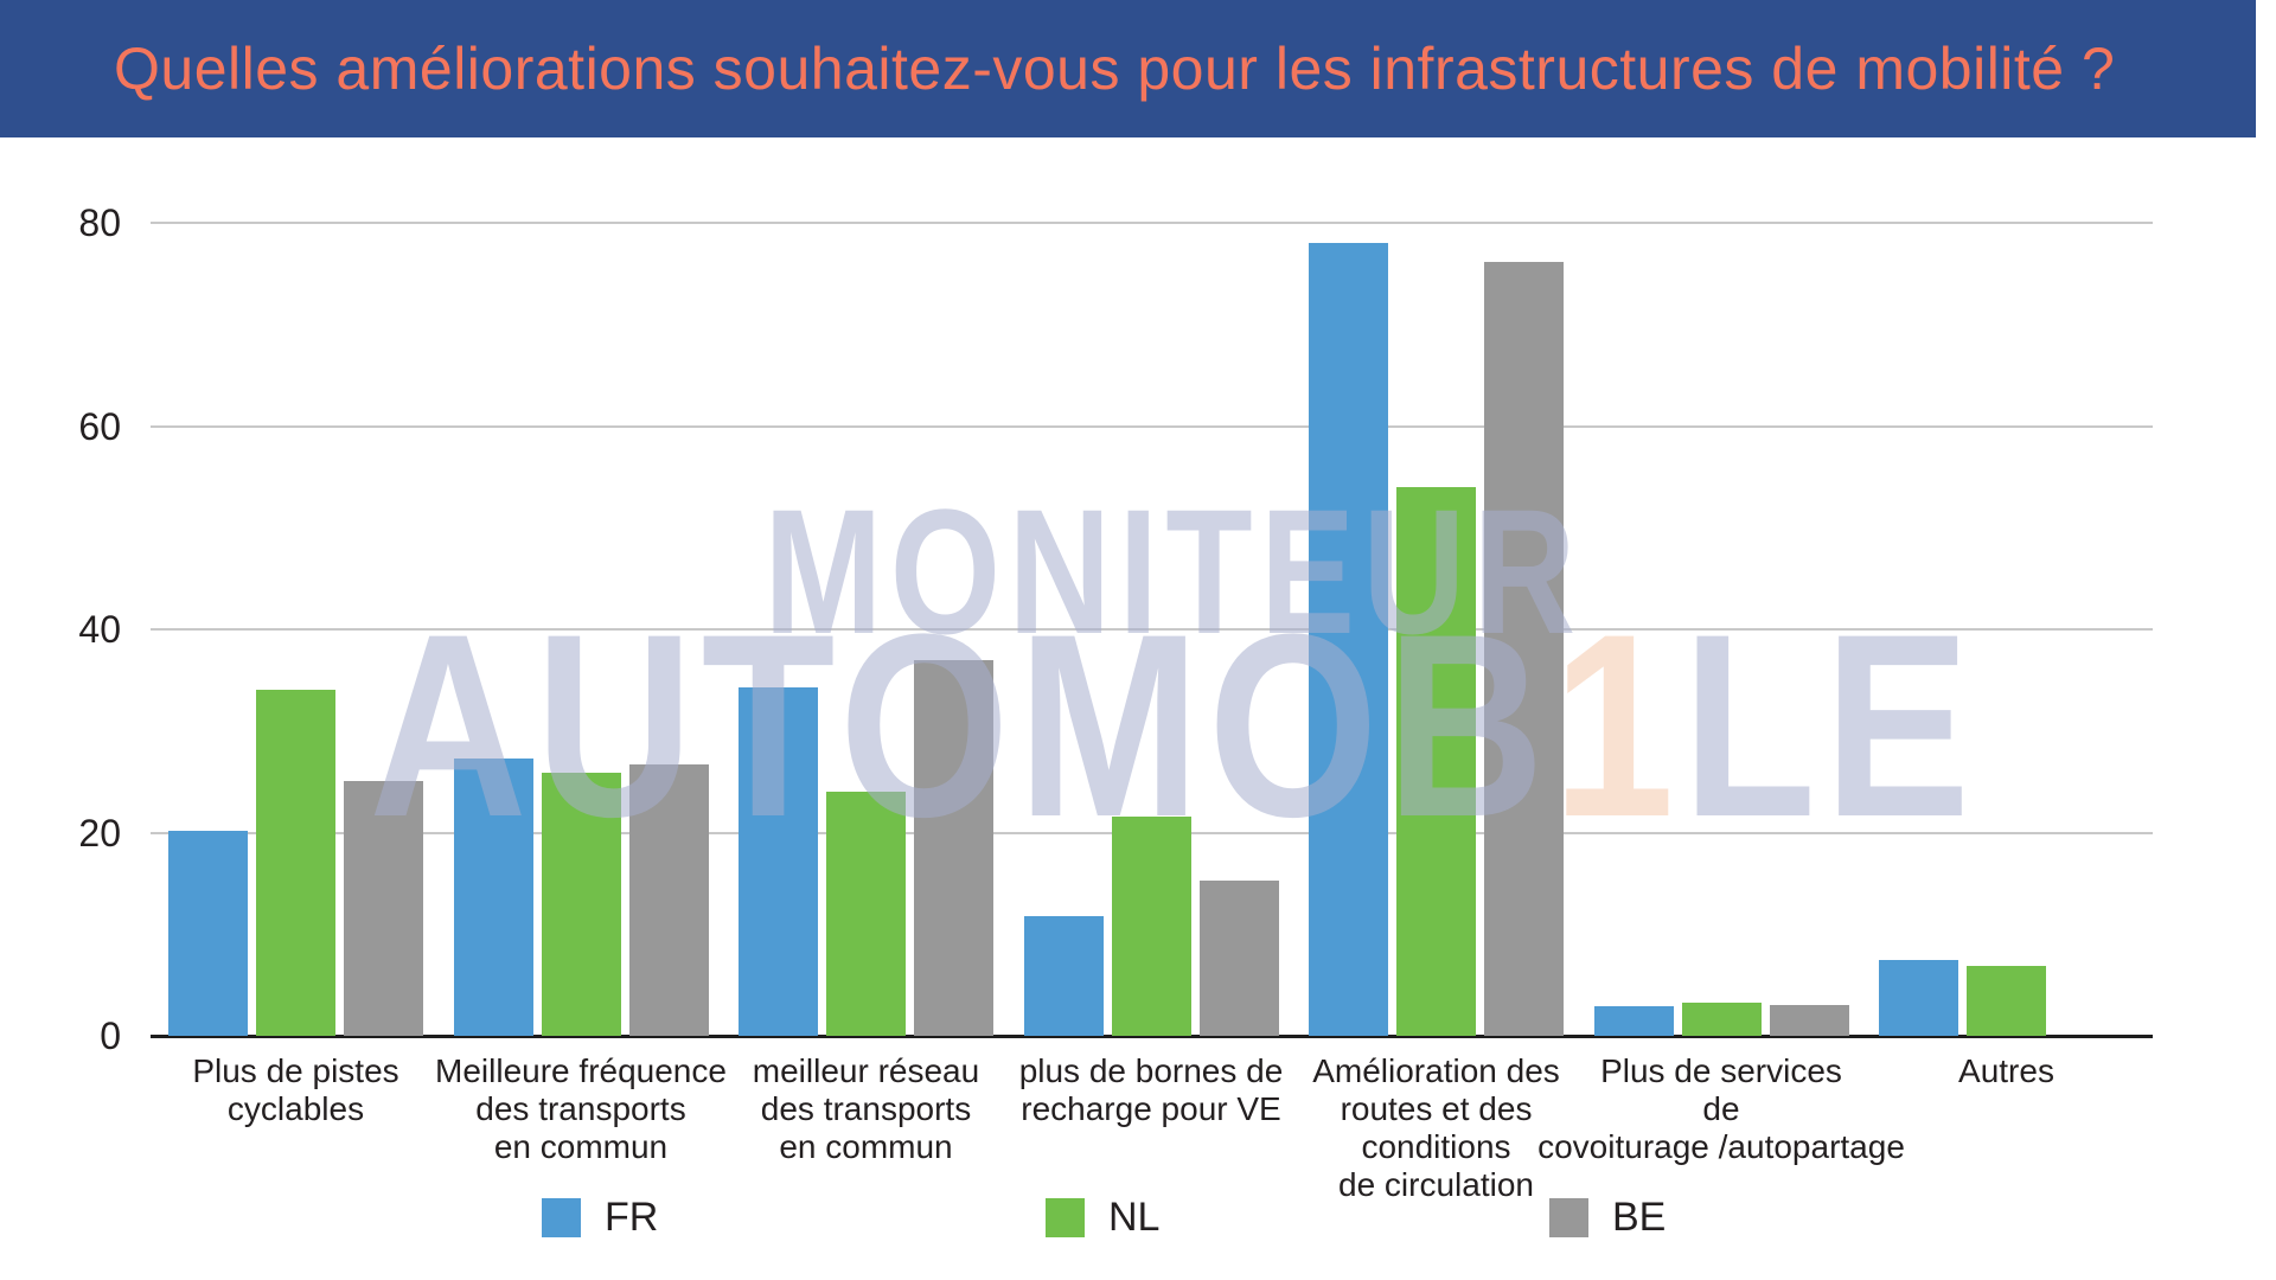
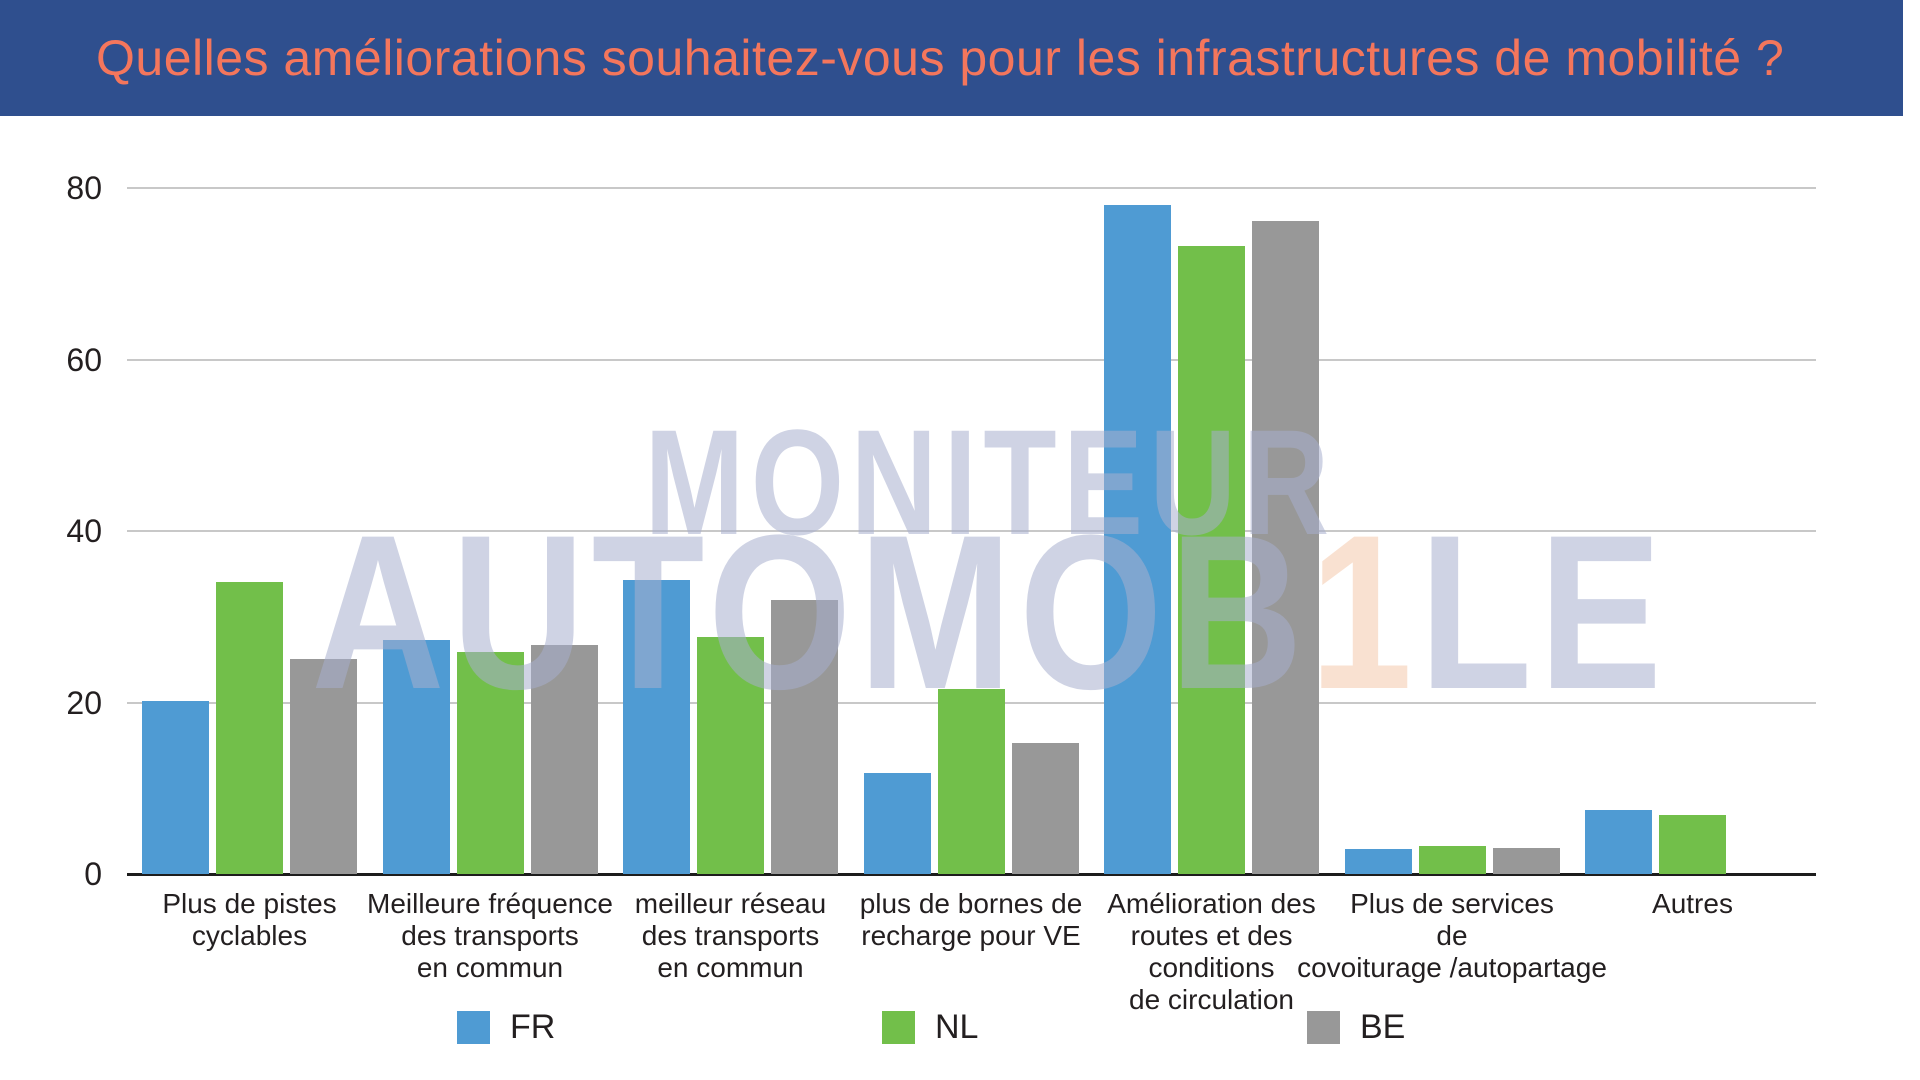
NL/meilleur réseau des transports en commun: 24 -> 28
BE/meilleur réseau des transports en commun: 37 -> 32
NL/Amélioration des routes et des conditions de circulation: 54 -> 73
